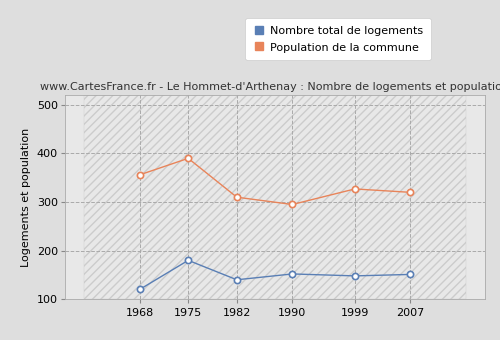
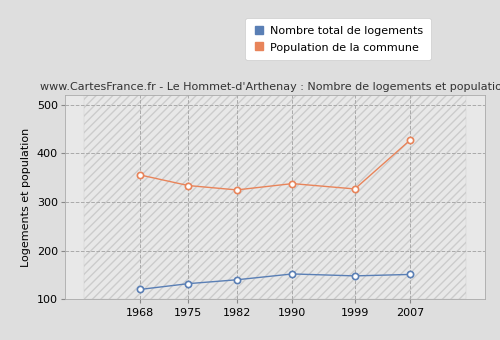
Nombre total de logements/1975: 180 -> 132
Population de la commune/1975: 390 -> 334
Population de la commune/1982: 310 -> 325
Population de la commune/1990: 295 -> 338
Population de la commune/2007: 320 -> 428
